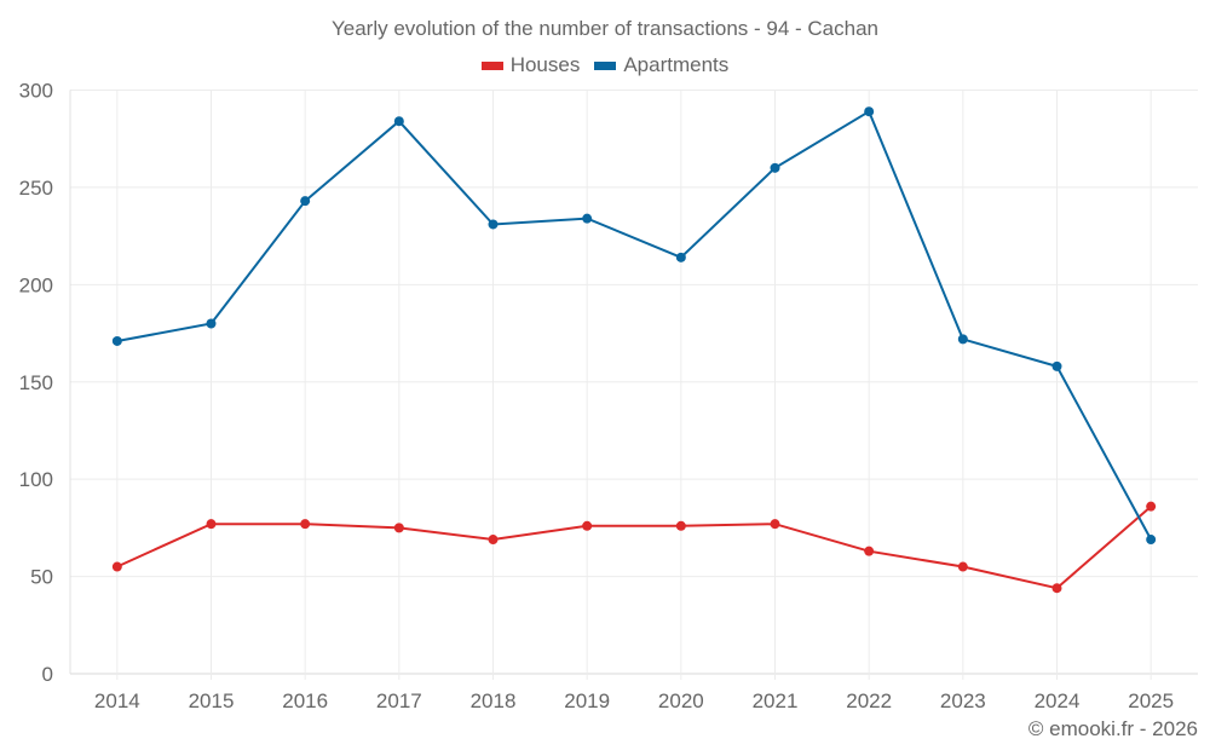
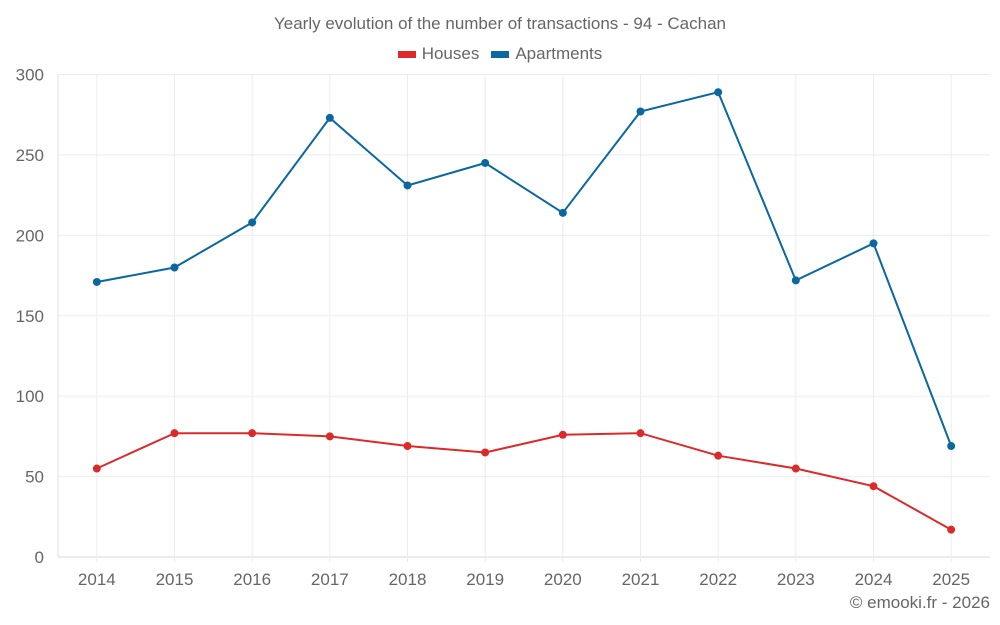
Apartments/2016: 243 -> 208
Apartments/2017: 284 -> 273
Houses/2019: 76 -> 65
Apartments/2019: 234 -> 245
Apartments/2021: 260 -> 277
Apartments/2024: 158 -> 195
Houses/2025: 86 -> 17
